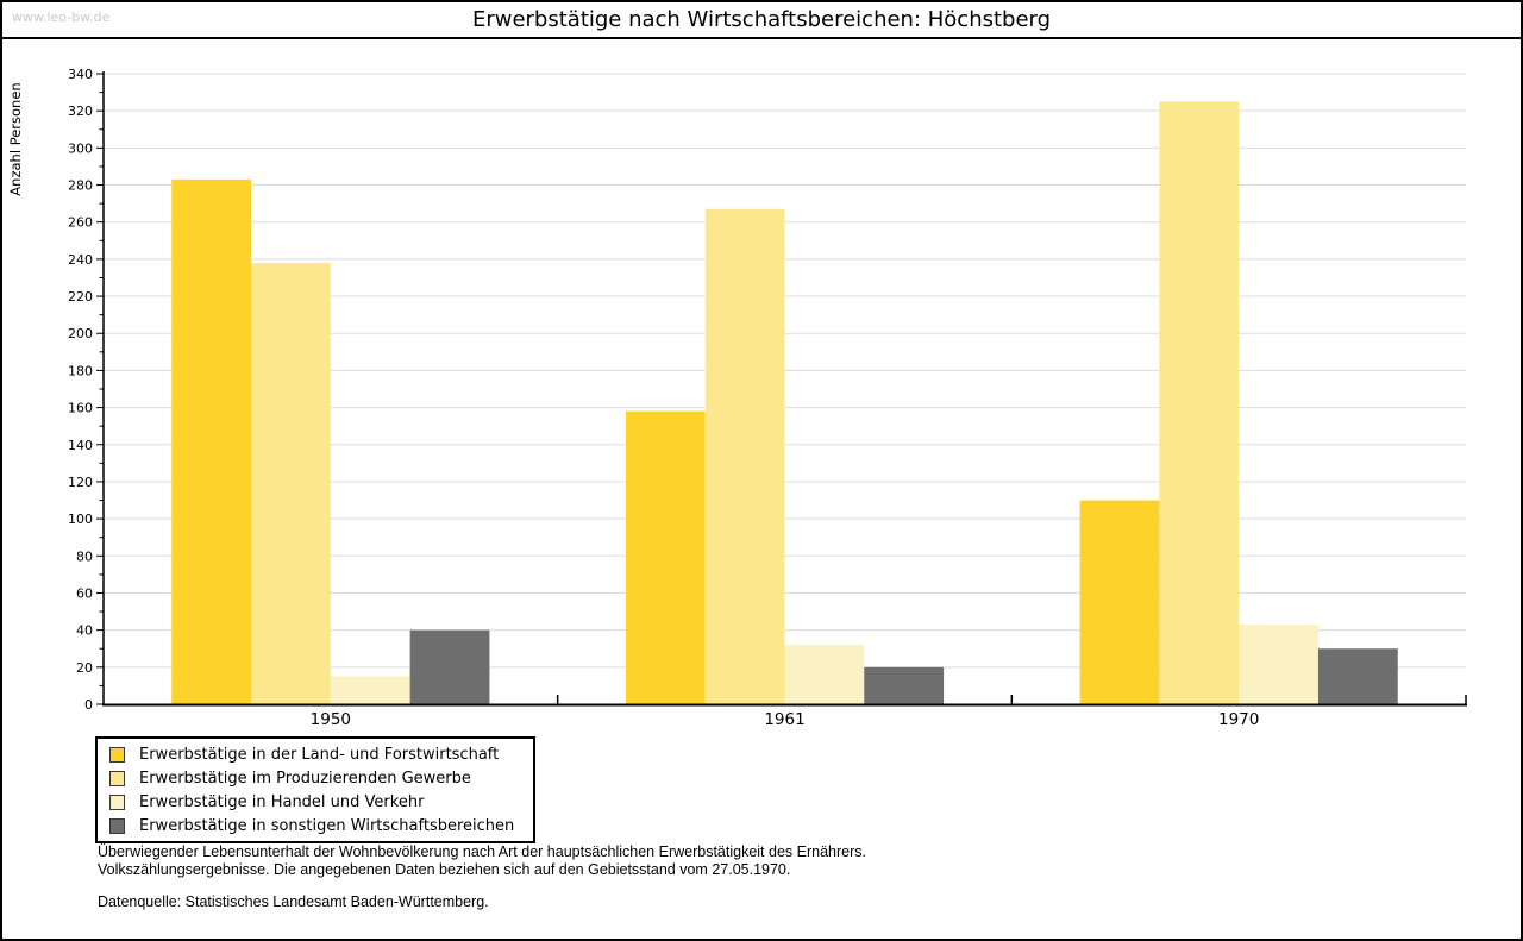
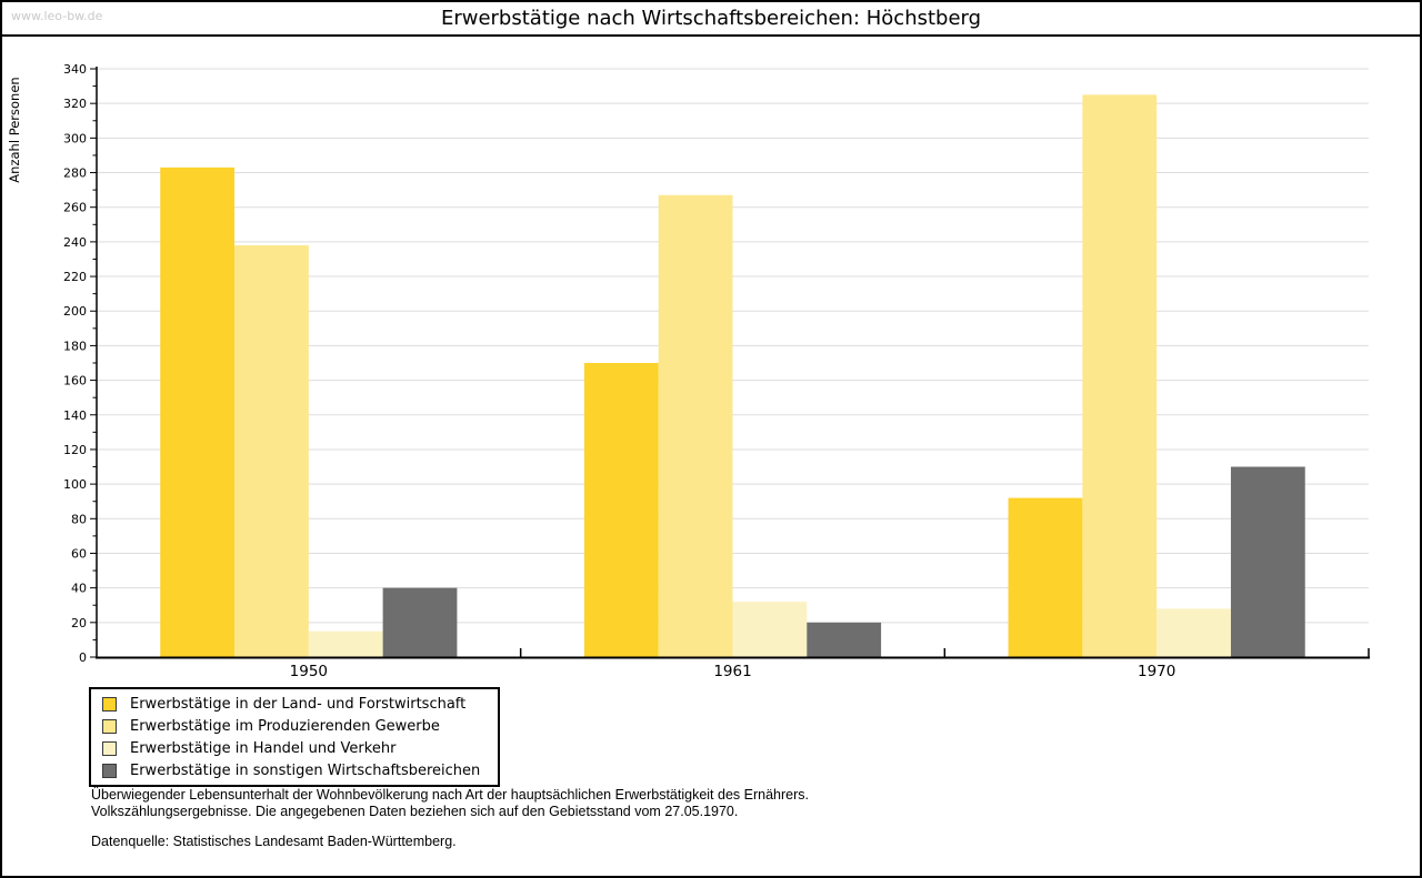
Erwerbstätige in der Land- und Forstwirtschaft/1961: 158 -> 170
Erwerbstätige in der Land- und Forstwirtschaft/1970: 110 -> 92
Erwerbstätige in Handel und Verkehr/1970: 43 -> 28
Erwerbstätige in sonstigen Wirtschaftsbereichen/1970: 30 -> 110
